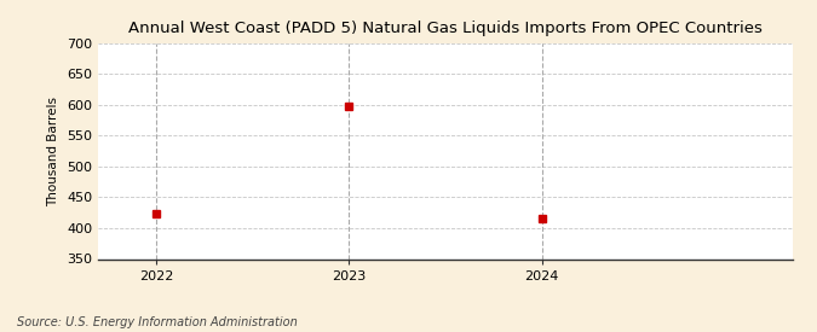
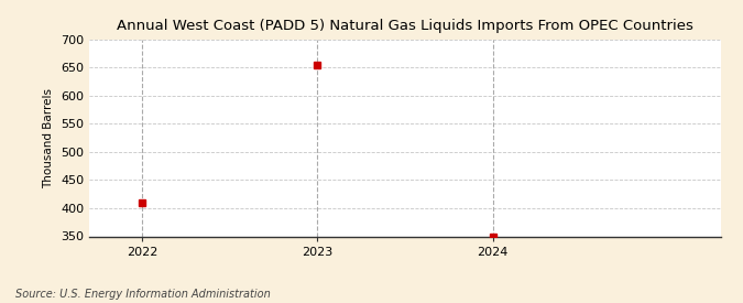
2022: 424 -> 410
2023: 598 -> 655
2024: 416 -> 350
